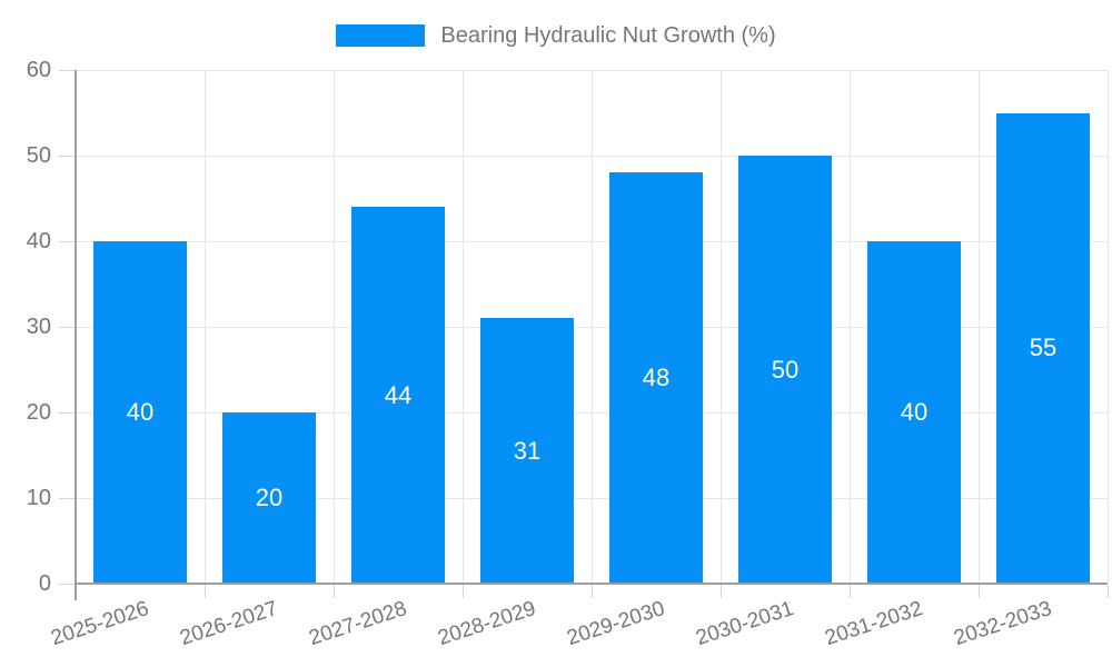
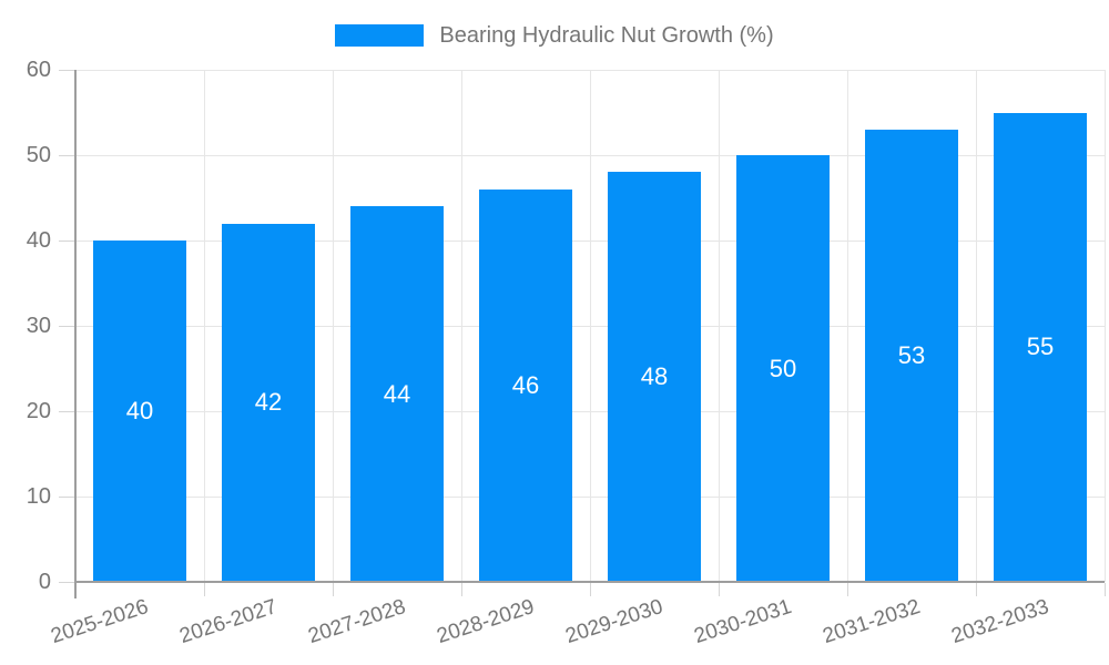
2026-2027: 20 -> 42
2028-2029: 31 -> 46
2031-2032: 40 -> 53
